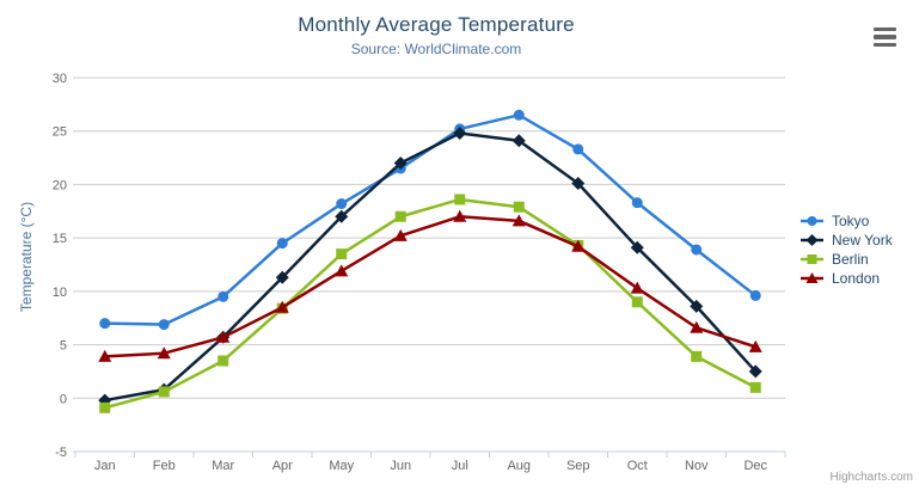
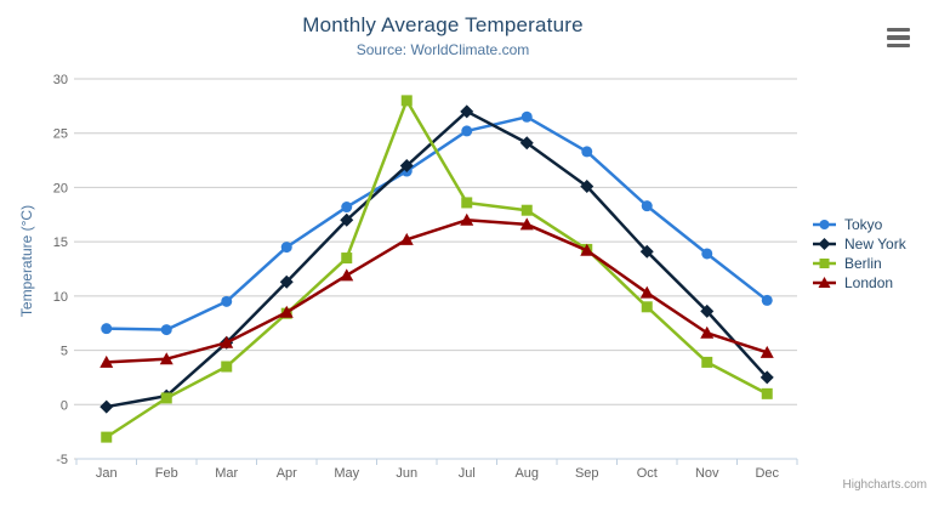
Berlin/Jan: -1 -> -3
Berlin/Jun: 17 -> 28
New York/Jul: 25 -> 27
